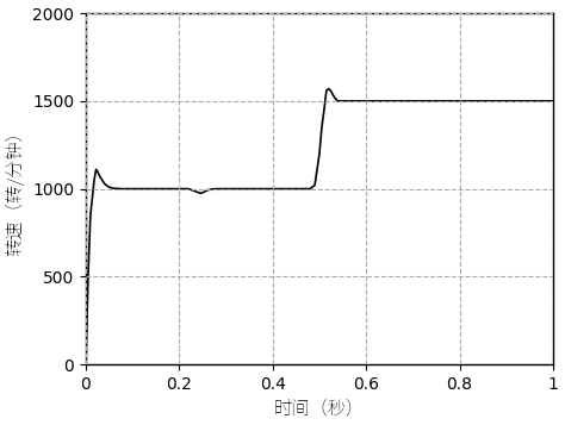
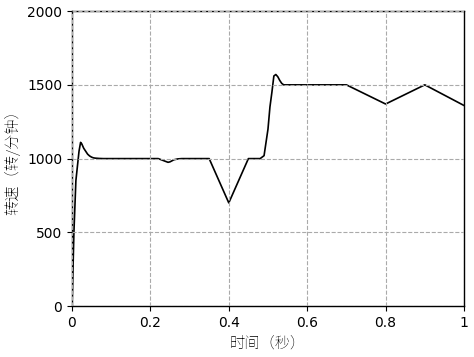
0.4: 1000 -> 700
0.8: 1500 -> 1370
1: 1500 -> 1360
